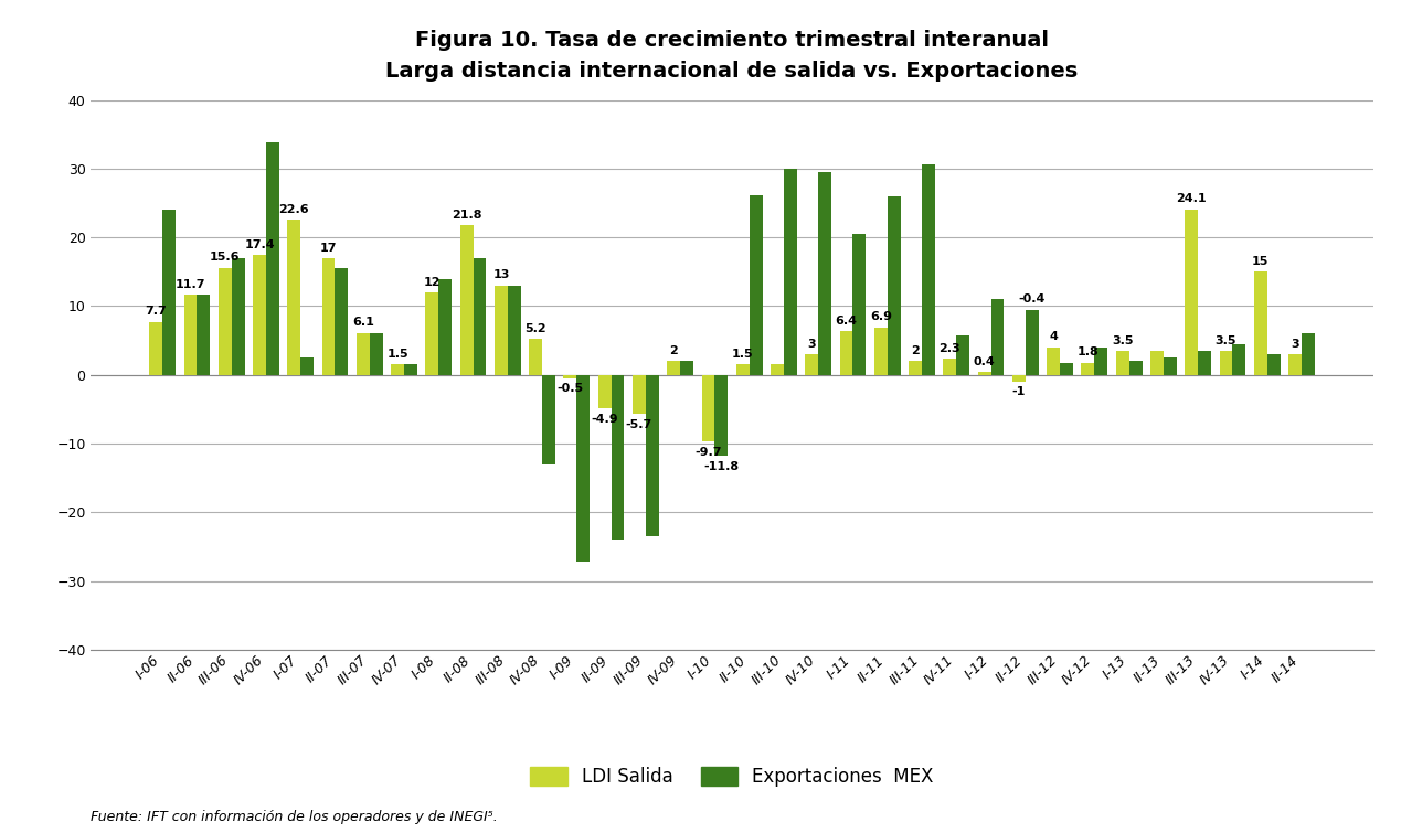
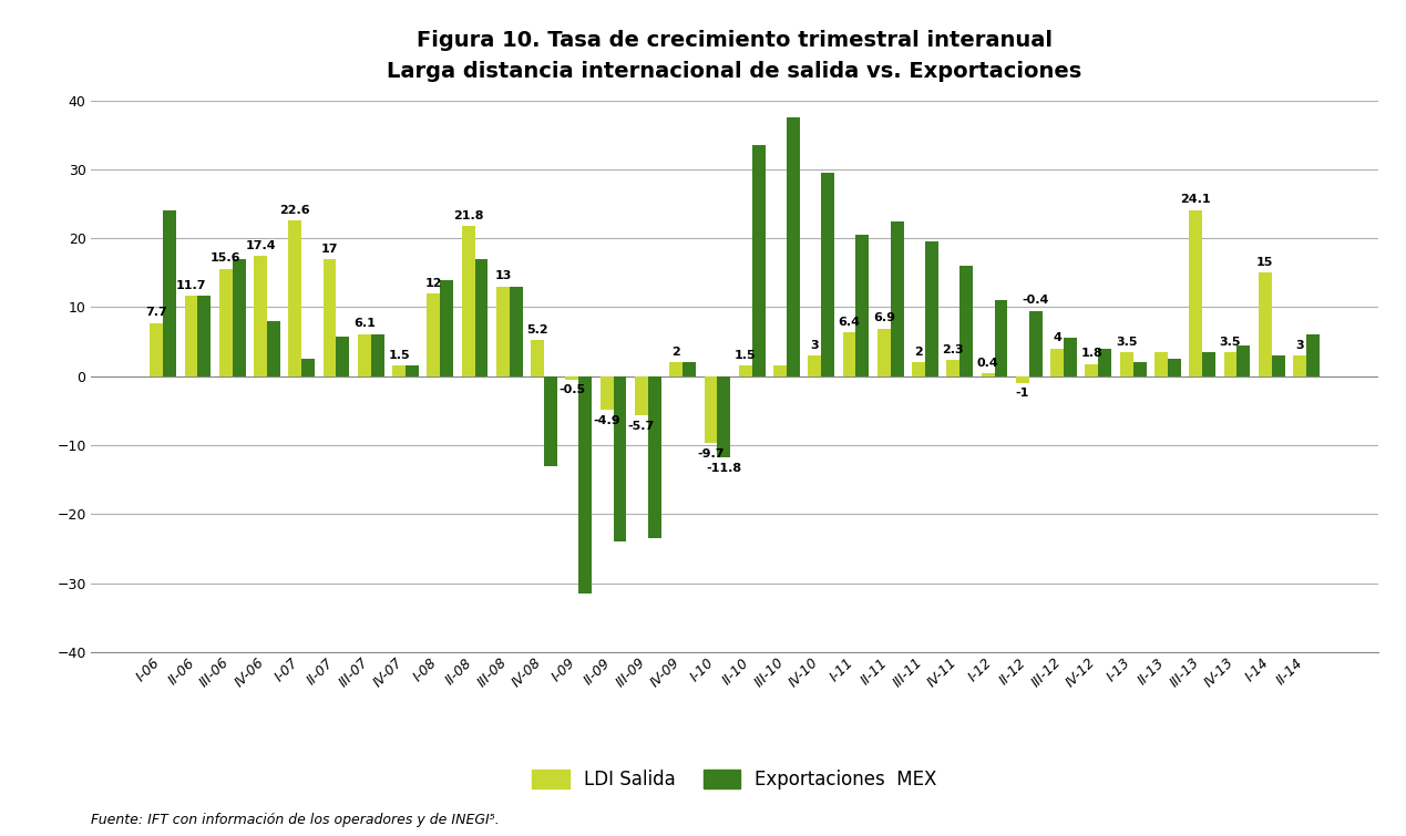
Exportaciones MEX/IV-06: 33.8 -> 8.0
Exportaciones MEX/II-07: 15.6 -> 5.8
Exportaciones MEX/I-09: -27.2 -> -31.5
Exportaciones MEX/II-10: 26.2 -> 33.5
Exportaciones MEX/III-10: 30.0 -> 37.5
Exportaciones MEX/II-11: 26.0 -> 22.5
Exportaciones MEX/III-11: 30.6 -> 19.5
Exportaciones MEX/IV-11: 5.8 -> 16.0
Exportaciones MEX/III-12: 1.8 -> 5.5
